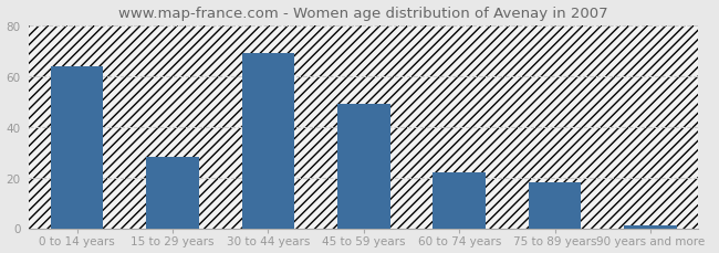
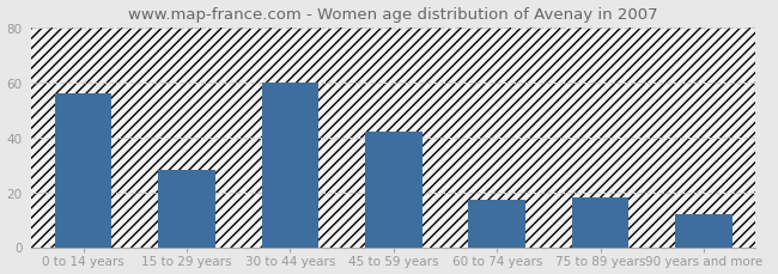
0 to 14 years: 64 -> 56
30 to 44 years: 69 -> 60
45 to 59 years: 49 -> 42
60 to 74 years: 22 -> 17
90 years and more: 1 -> 12
